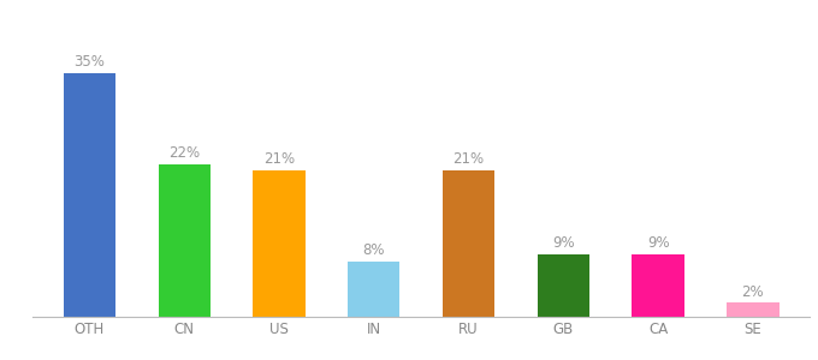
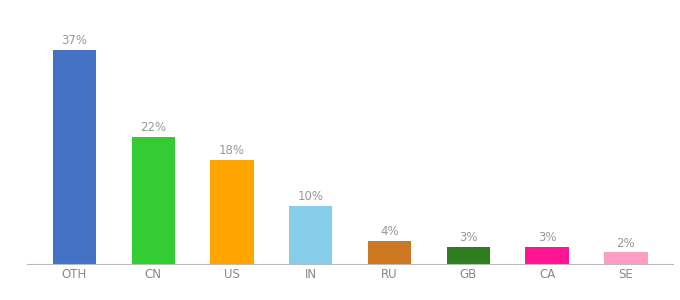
OTH: 35% -> 37%
US: 21% -> 18%
IN: 8% -> 10%
RU: 21% -> 4%
GB: 9% -> 3%
CA: 9% -> 3%
